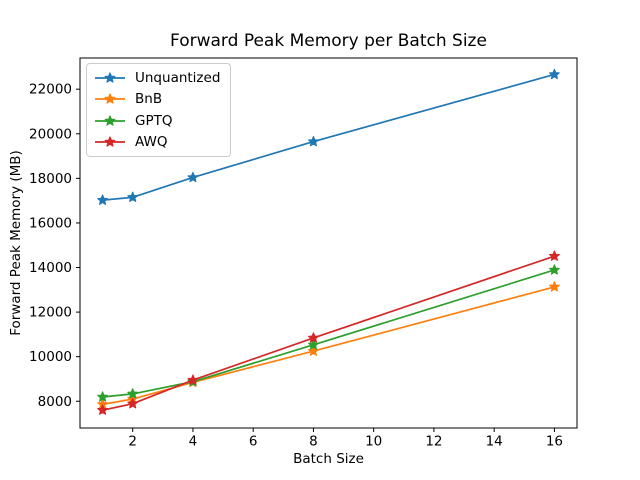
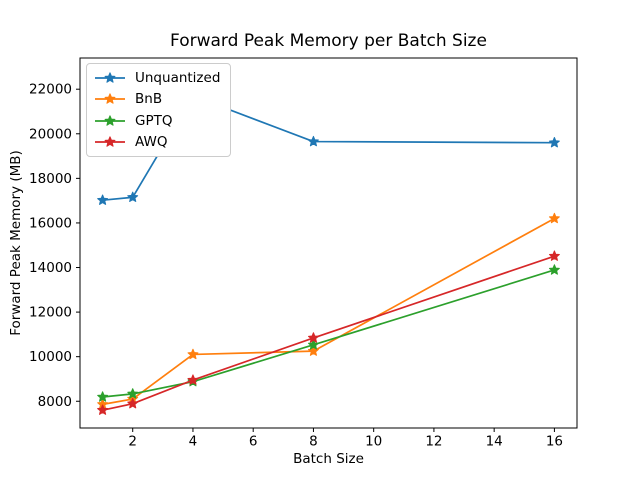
Unquantized/4: 18000 -> 21700
BnB/4: 8800 -> 10100
Unquantized/16: 22700 -> 19600
BnB/16: 13100 -> 16200
